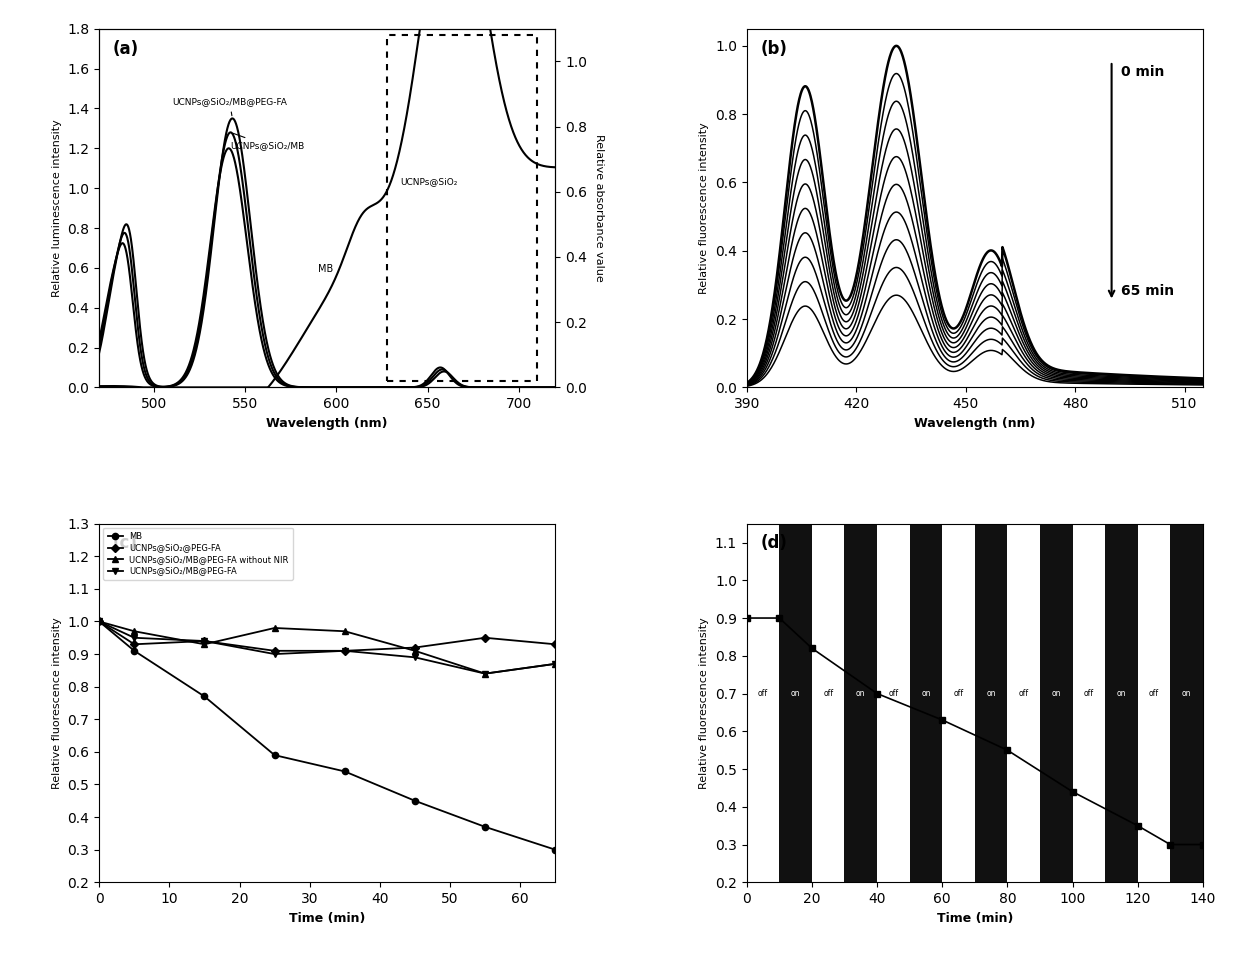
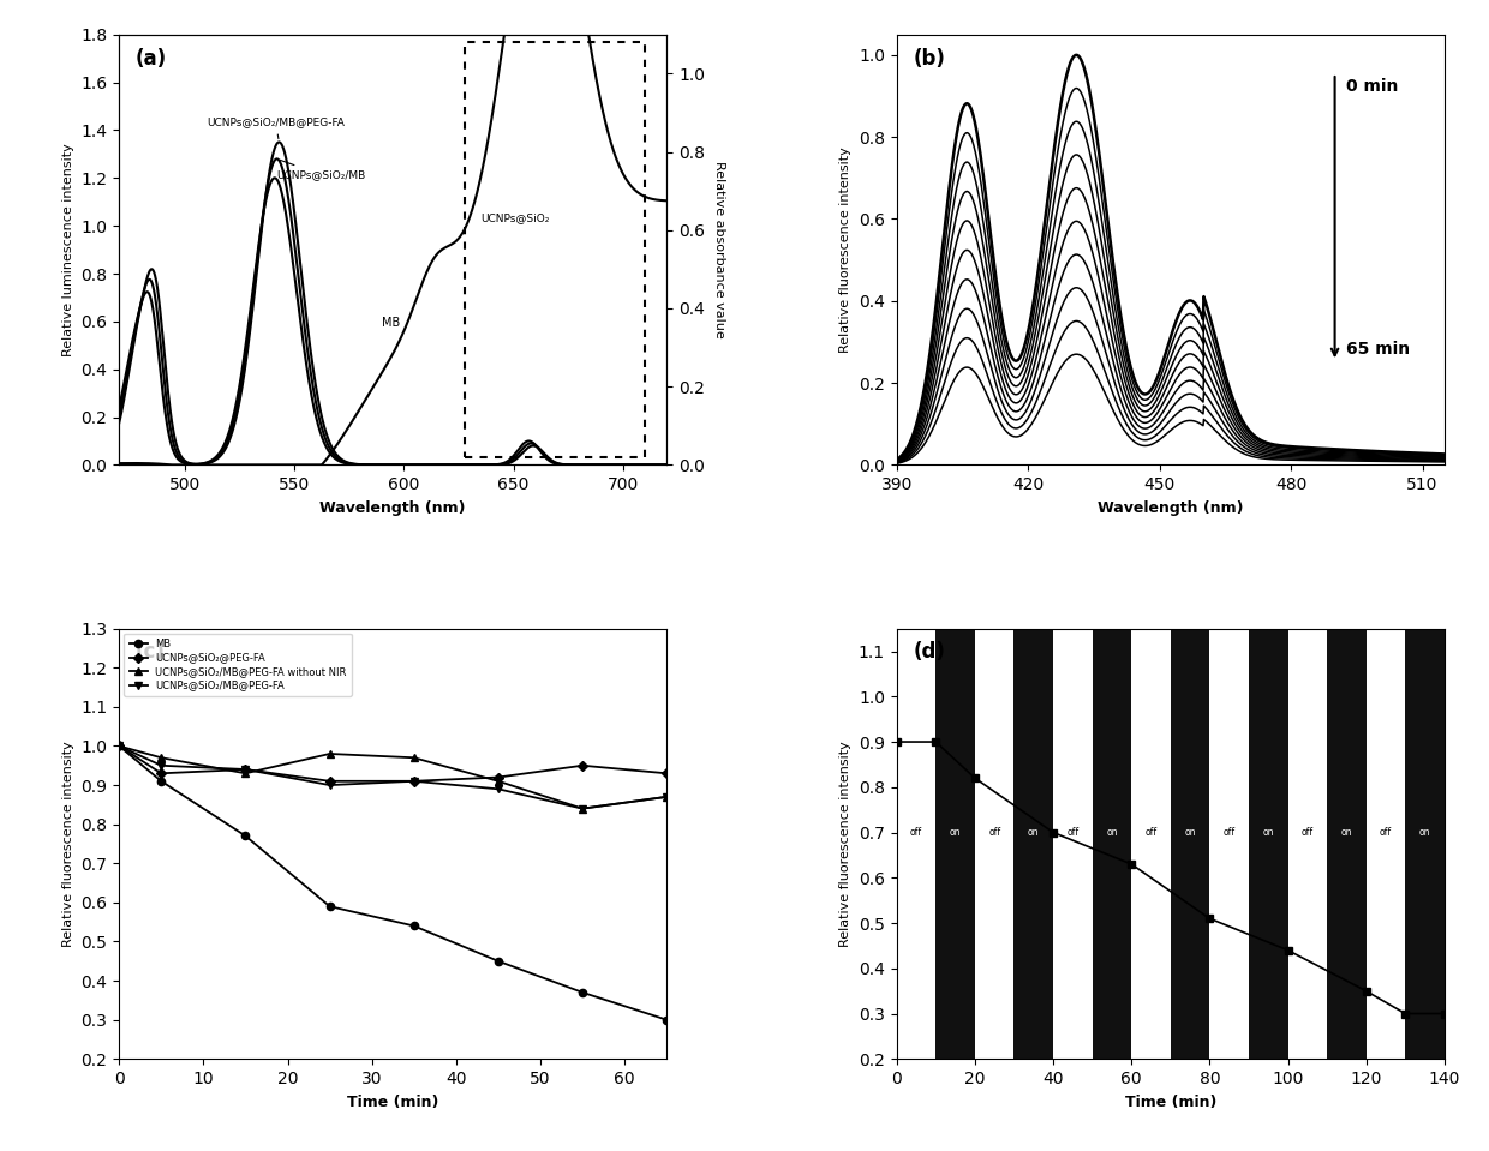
80: 0.55 -> 0.51
